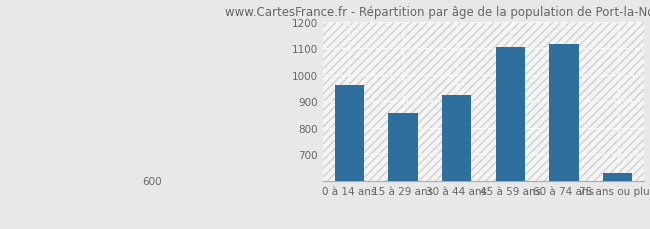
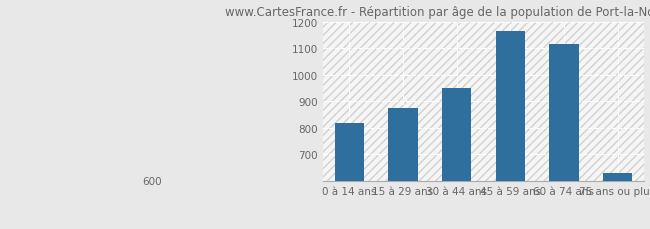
0 à 14 ans: 960 -> 820
15 à 29 ans: 855 -> 875
30 à 44 ans: 925 -> 950
45 à 59 ans: 1105 -> 1165
